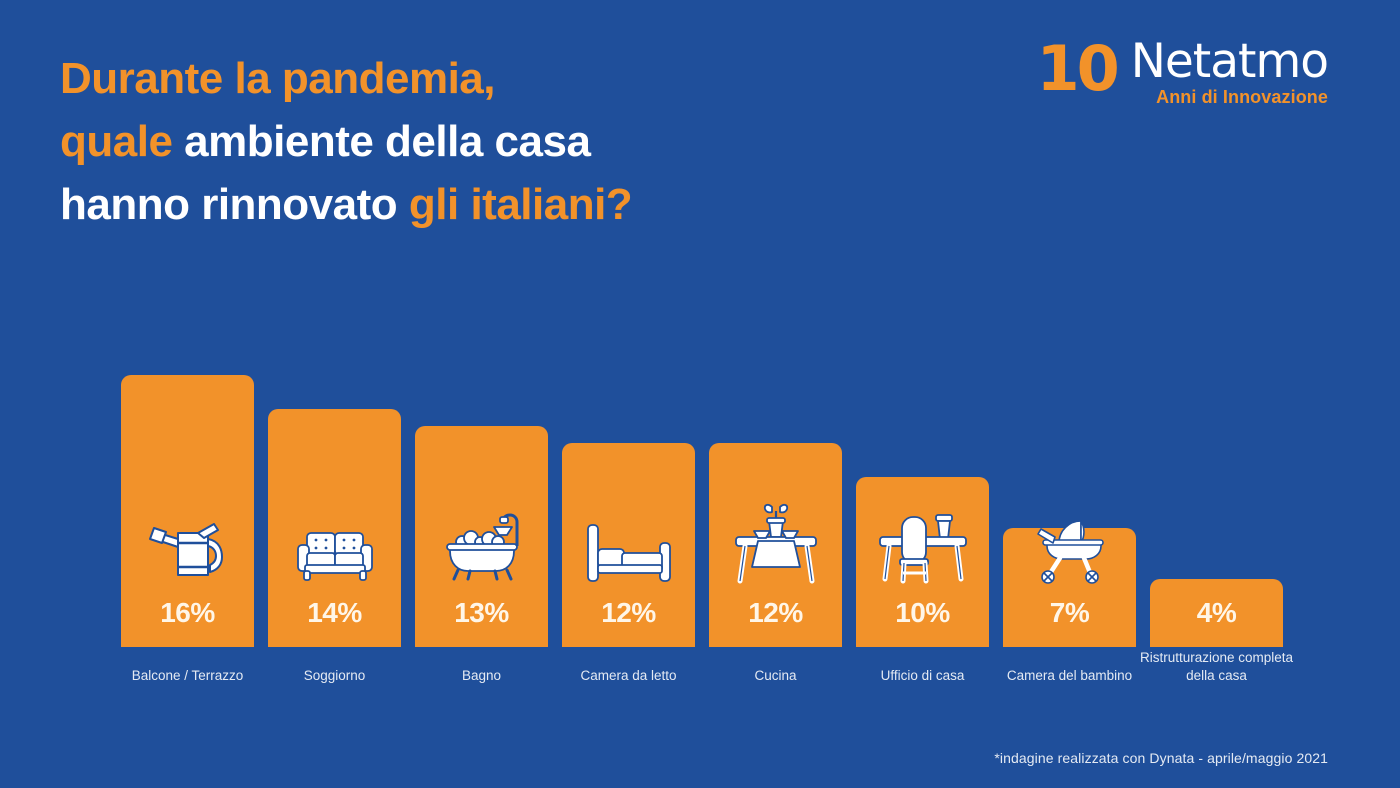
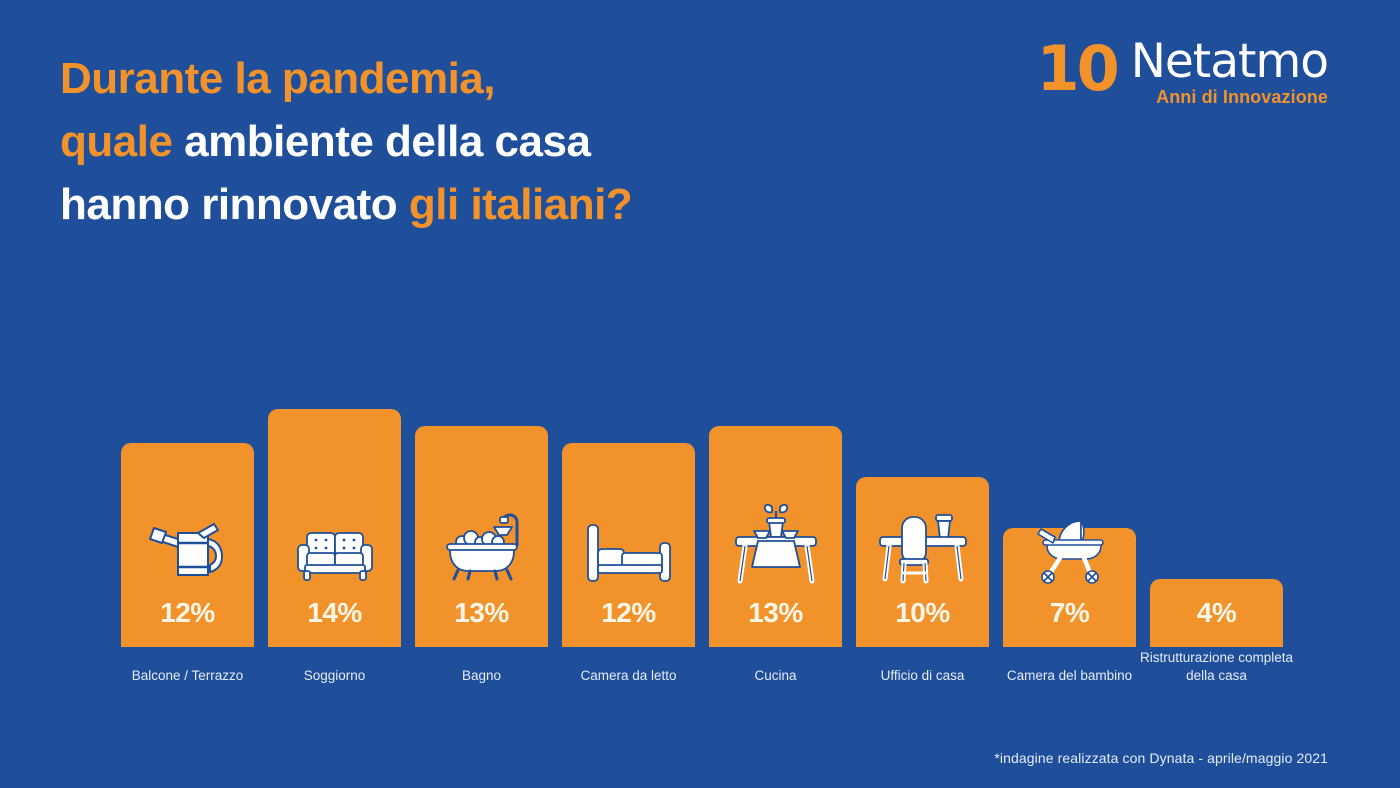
Balcone / Terrazzo: 16% -> 12%
Cucina: 12% -> 13%
